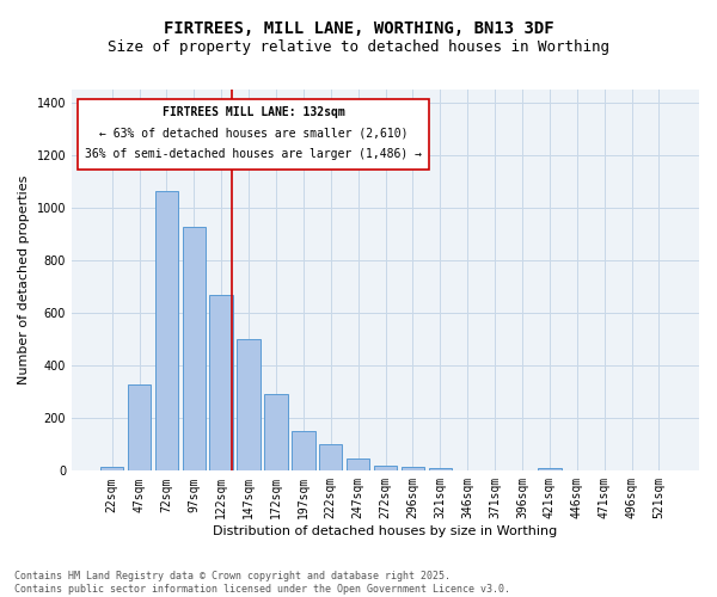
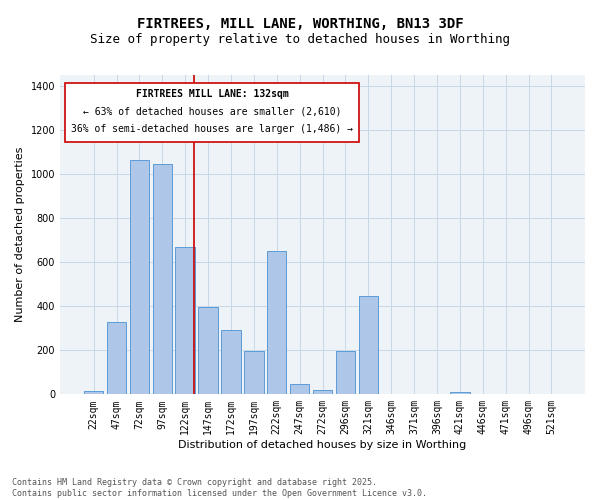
97sqm: 930 -> 1045
147sqm: 500 -> 395
197sqm: 150 -> 195
222sqm: 100 -> 650
296sqm: 15 -> 195
321sqm: 12 -> 445
